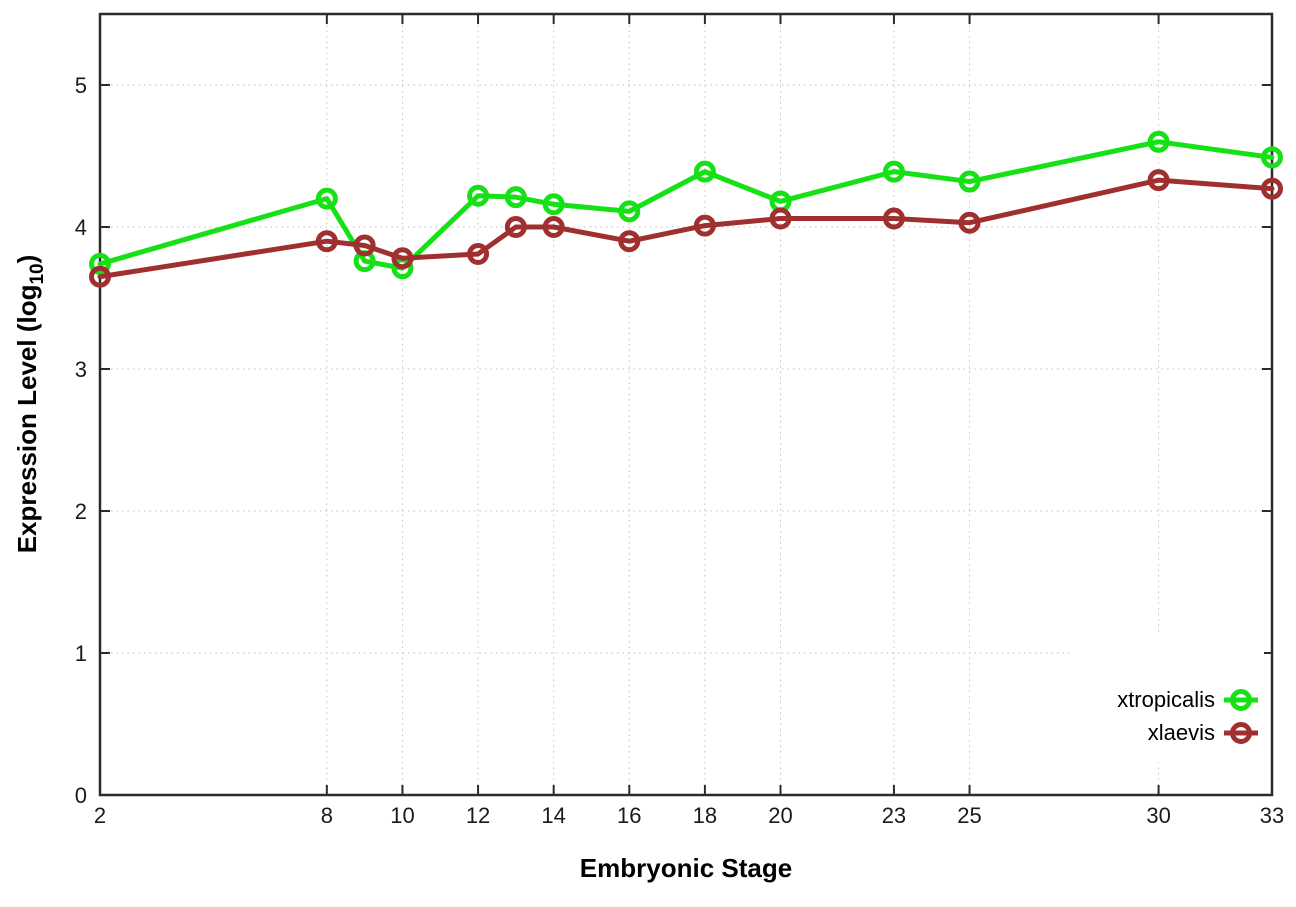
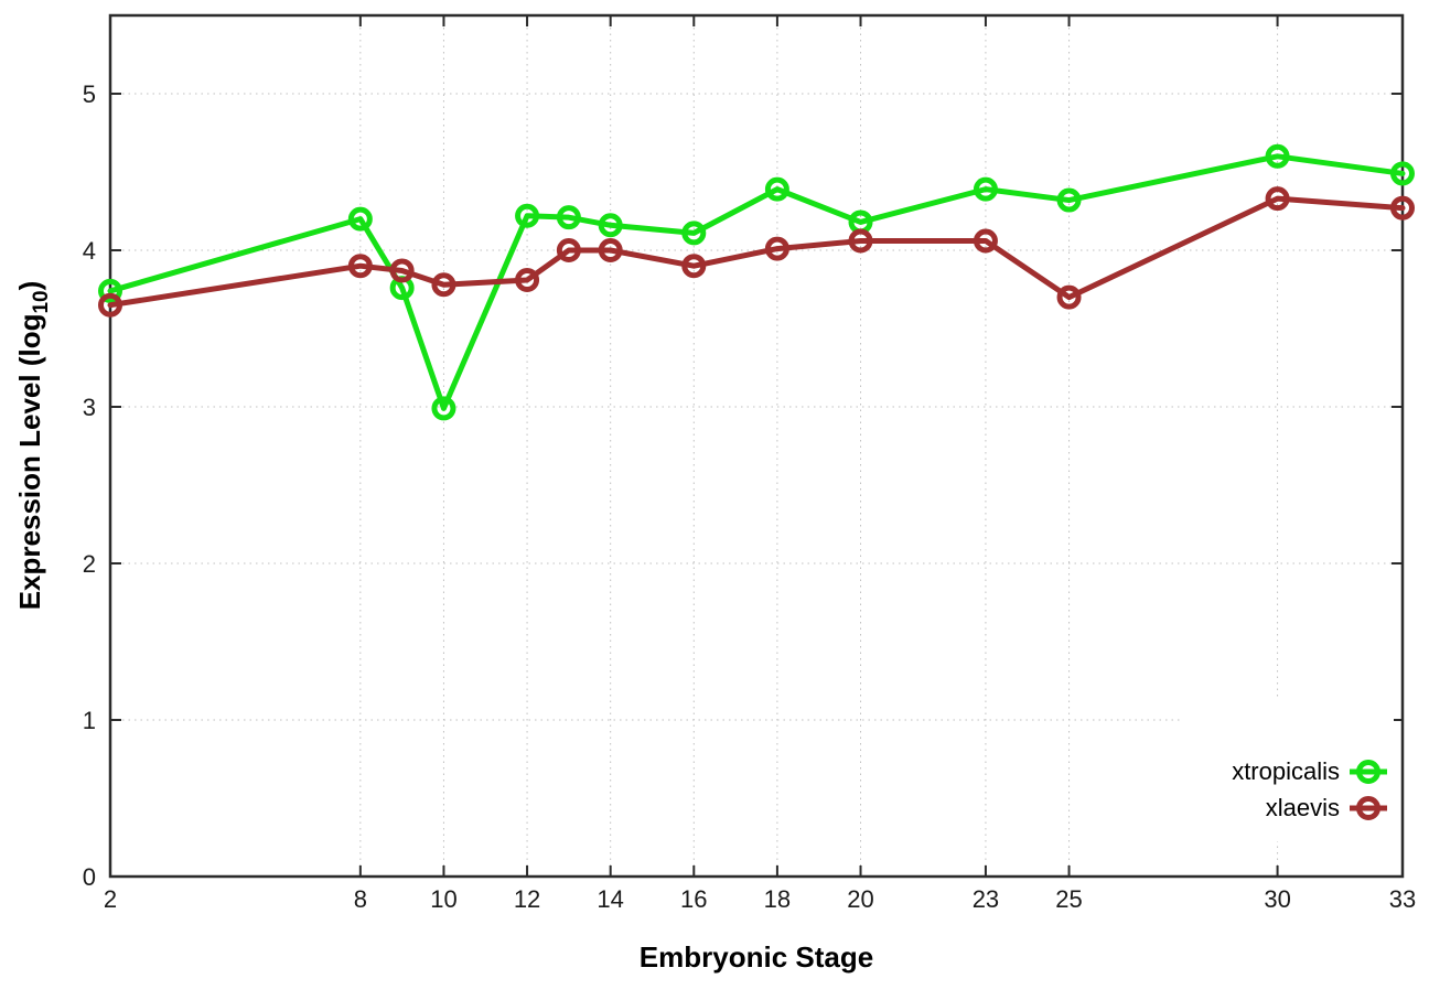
xtropicalis/10: 3.71 -> 2.99
xlaevis/25: 4.03 -> 3.70
